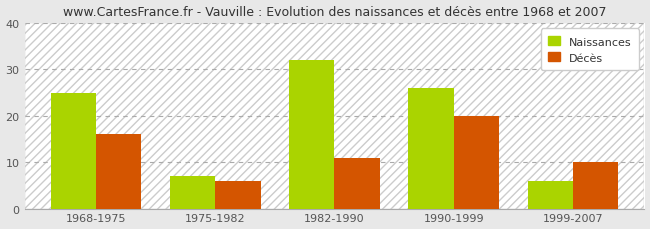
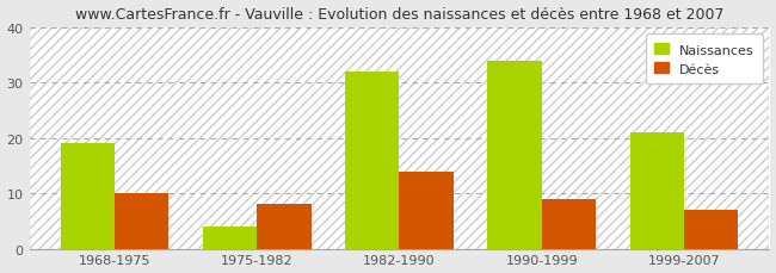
Naissances/1968-1975: 25 -> 19
Décès/1968-1975: 16 -> 10
Naissances/1975-1982: 7 -> 4
Décès/1975-1982: 6 -> 8
Décès/1982-1990: 11 -> 14
Naissances/1990-1999: 26 -> 34
Décès/1990-1999: 20 -> 9
Naissances/1999-2007: 6 -> 21
Décès/1999-2007: 10 -> 7
